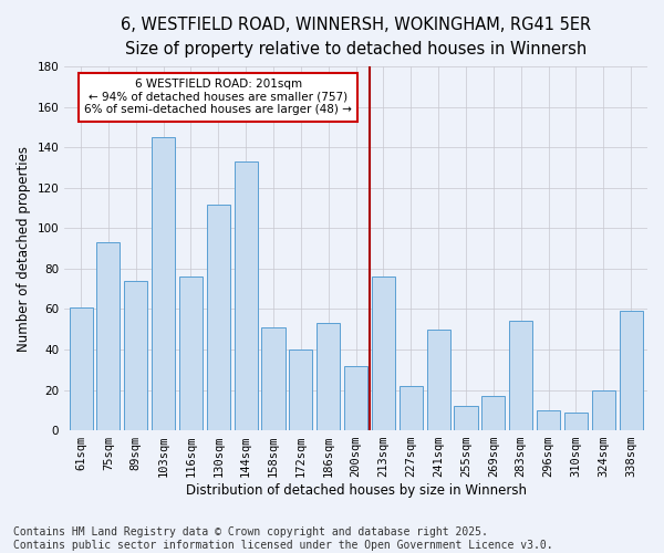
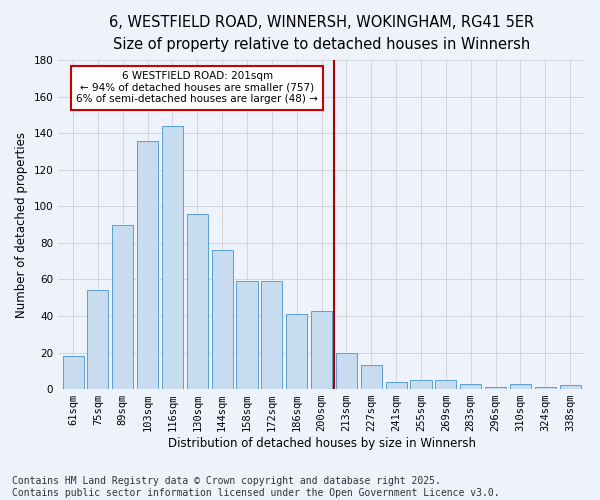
61sqm: 61 -> 18
75sqm: 93 -> 54
89sqm: 74 -> 90
103sqm: 145 -> 136
116sqm: 76 -> 144
130sqm: 112 -> 96
144sqm: 133 -> 76
158sqm: 51 -> 59
172sqm: 40 -> 59
186sqm: 53 -> 41
200sqm: 32 -> 43
213sqm: 76 -> 20
227sqm: 22 -> 13
241sqm: 50 -> 4
255sqm: 12 -> 5
269sqm: 17 -> 5
283sqm: 54 -> 3
296sqm: 10 -> 1
310sqm: 9 -> 3
324sqm: 20 -> 1
338sqm: 59 -> 2
